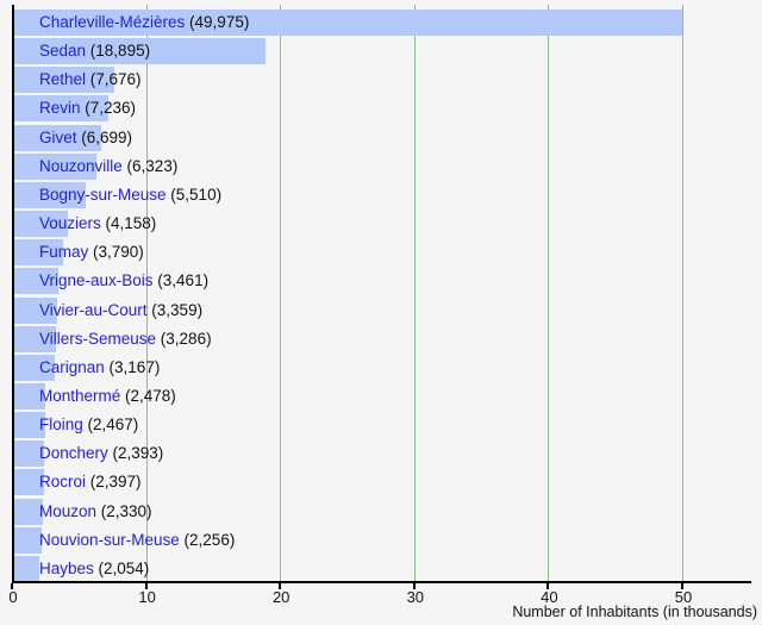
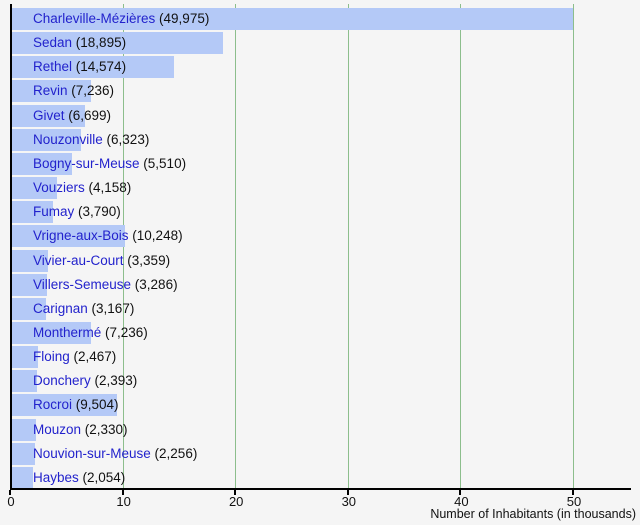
Rethel: 7,676 -> 14,574
Vrigne-aux-Bois: 3,461 -> 10,248
Monthermé: 2,478 -> 7,236
Rocroi: 2,397 -> 9,504
